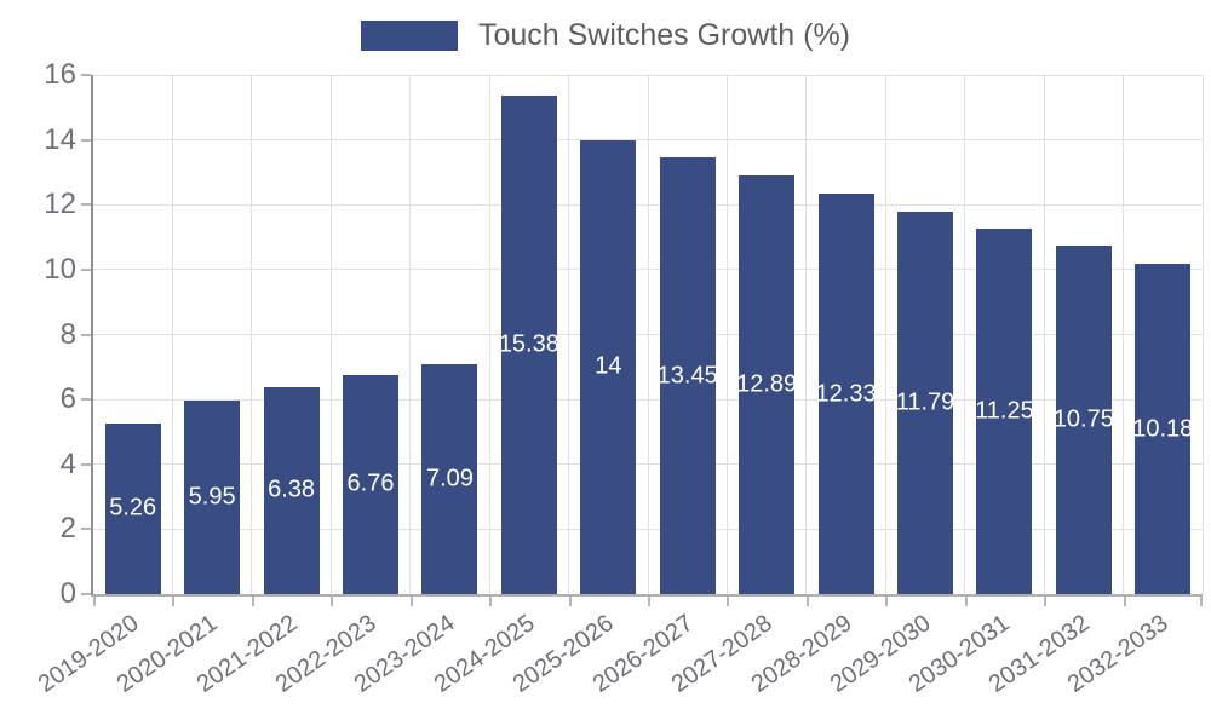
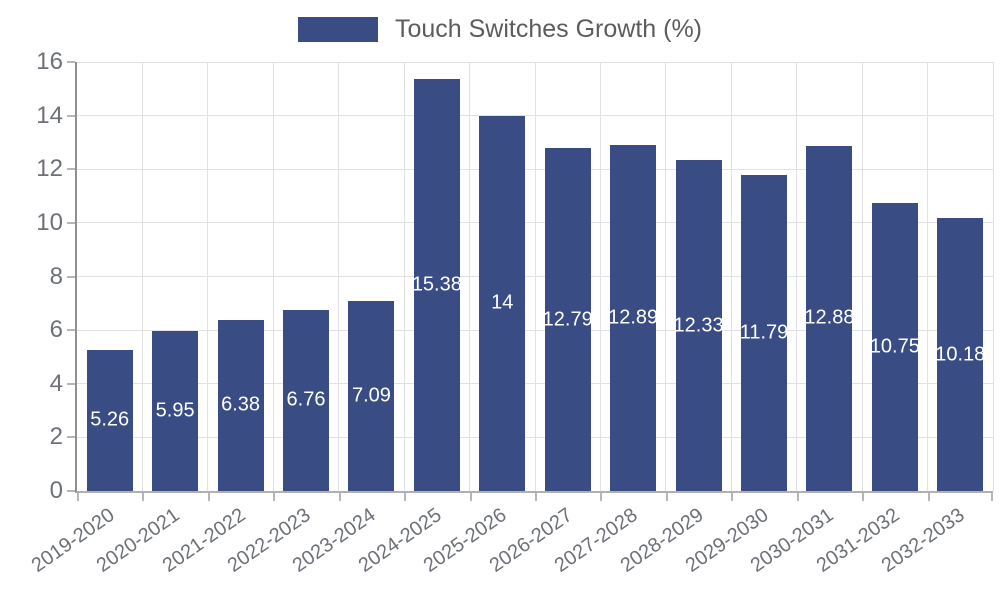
2026-2027: 13.45 -> 12.79
2030-2031: 11.25 -> 12.88
